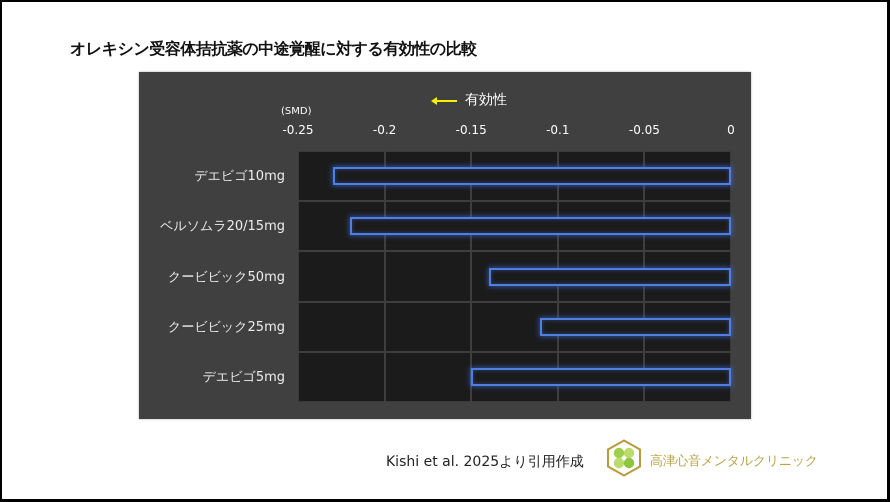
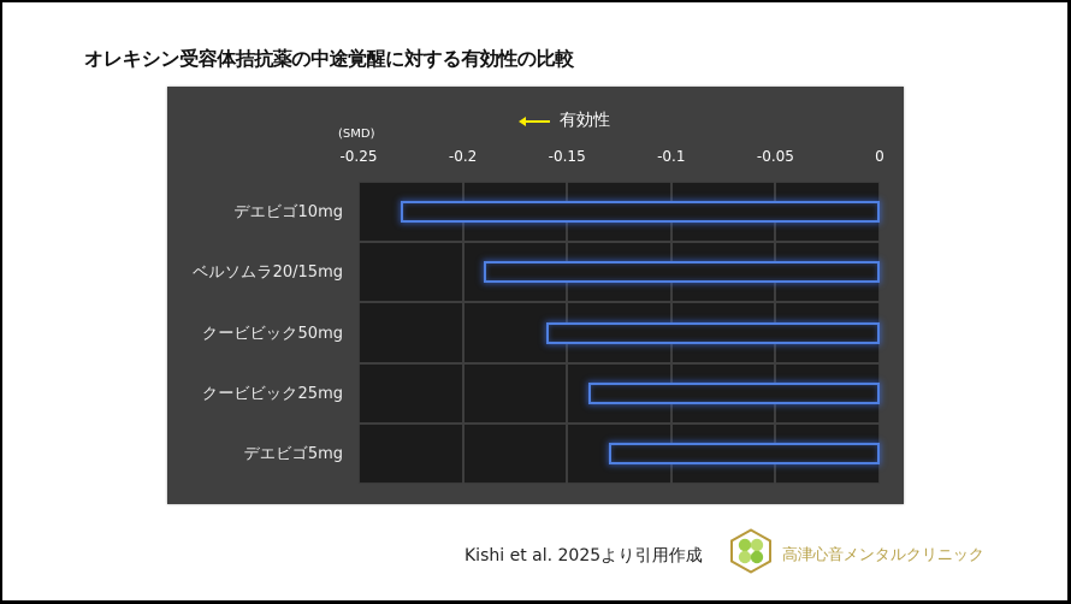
ベルソムラ20/15mg: -0.22 -> -0.19
クービビック50mg: -0.14 -> -0.16
クービビック25mg: -0.11 -> -0.14
デエビゴ5mg: -0.15 -> -0.13
